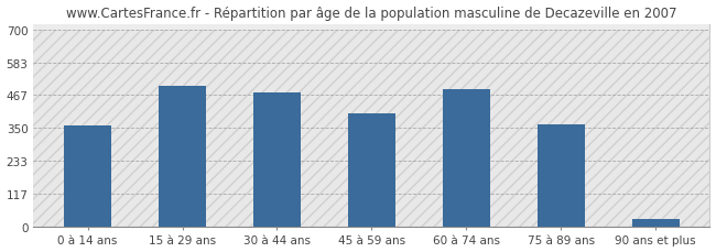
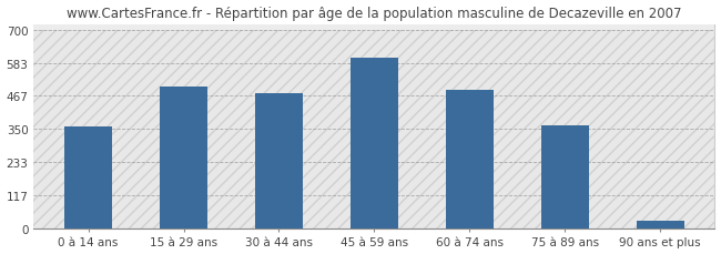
45 à 59 ans: 400 -> 601
